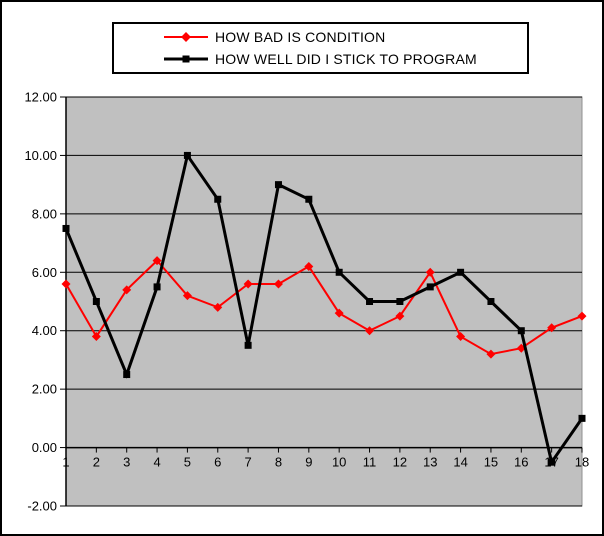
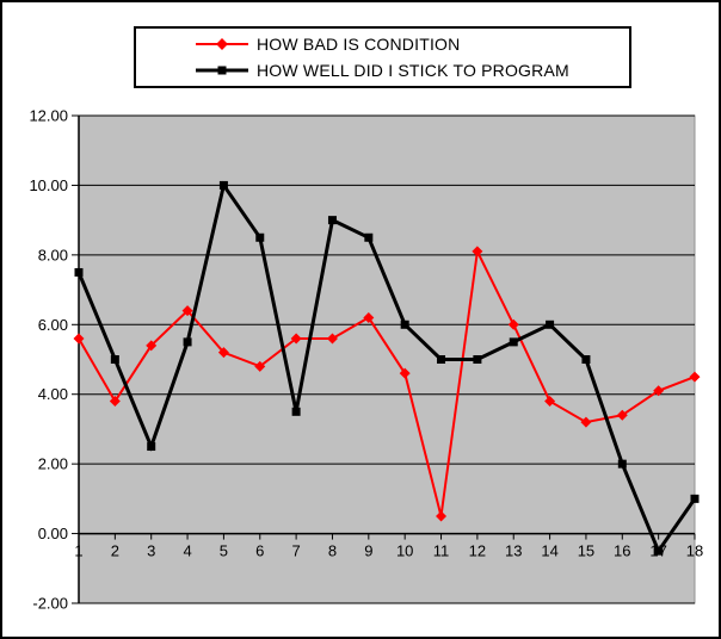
HOW BAD IS CONDITION/11: 4.0 -> 0.5
HOW BAD IS CONDITION/12: 4.5 -> 8.1
HOW WELL DID I STICK TO PROGRAM/16: 4.0 -> 2.0
